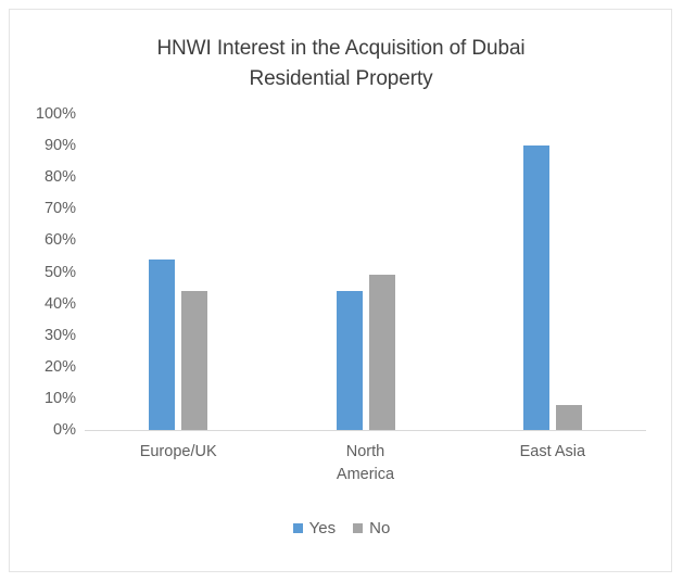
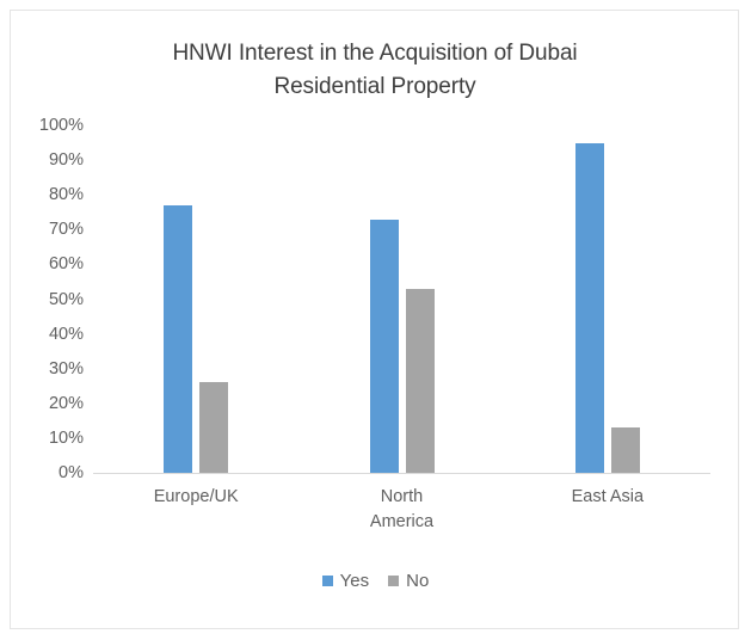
Yes/Europe/UK: 54% -> 77%
No/Europe/UK: 44% -> 26%
Yes/North America: 44% -> 73%
No/North America: 49% -> 53%
Yes/East Asia: 90% -> 95%
No/East Asia: 8% -> 13%
